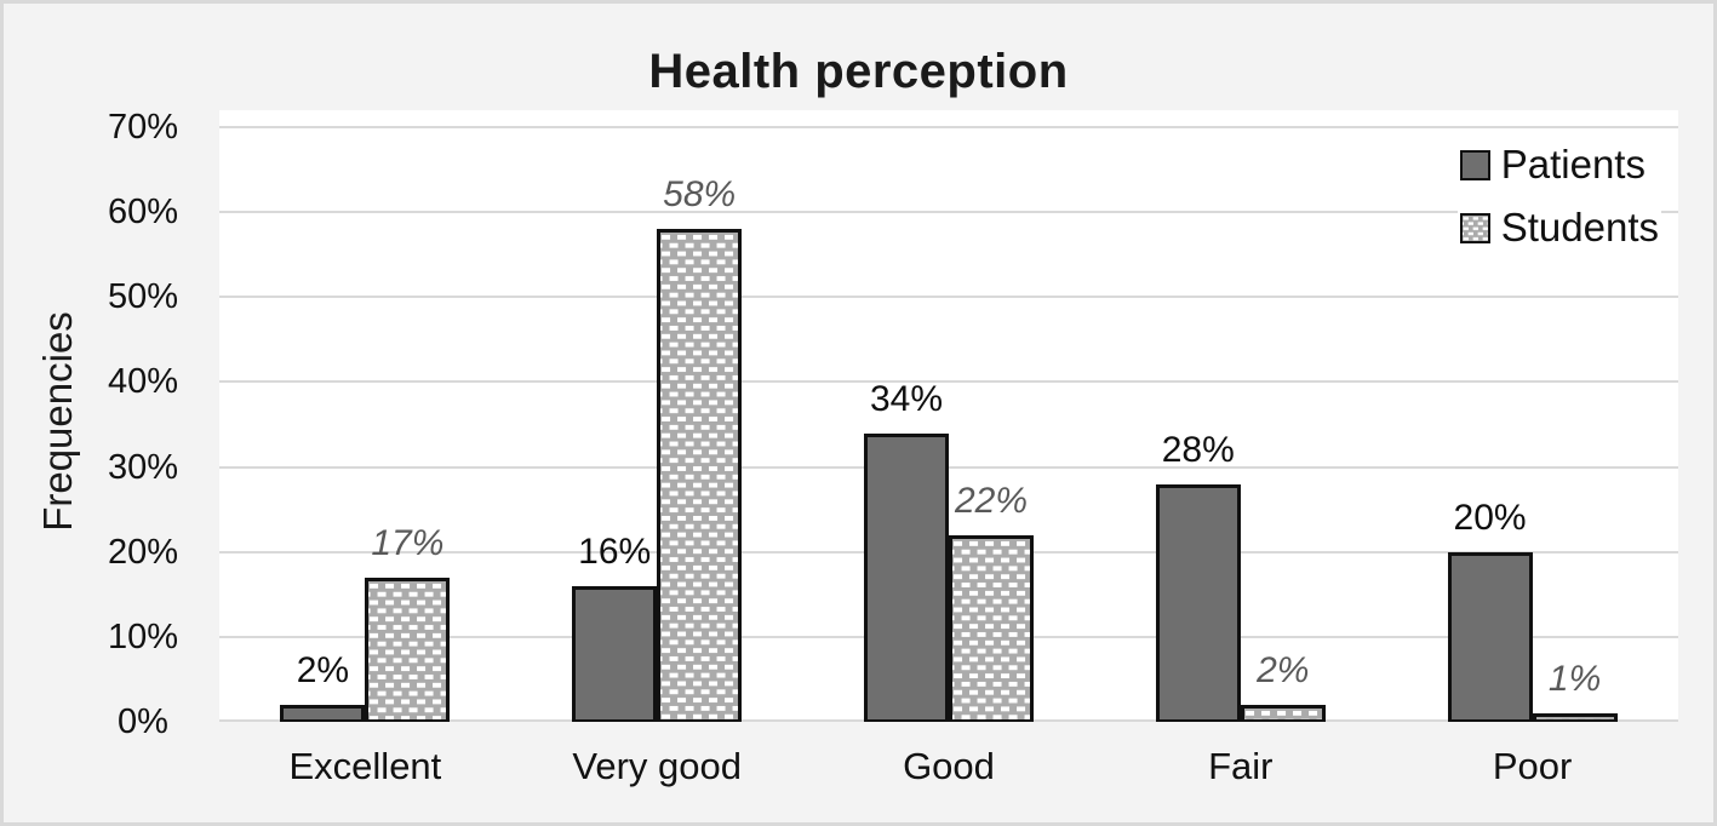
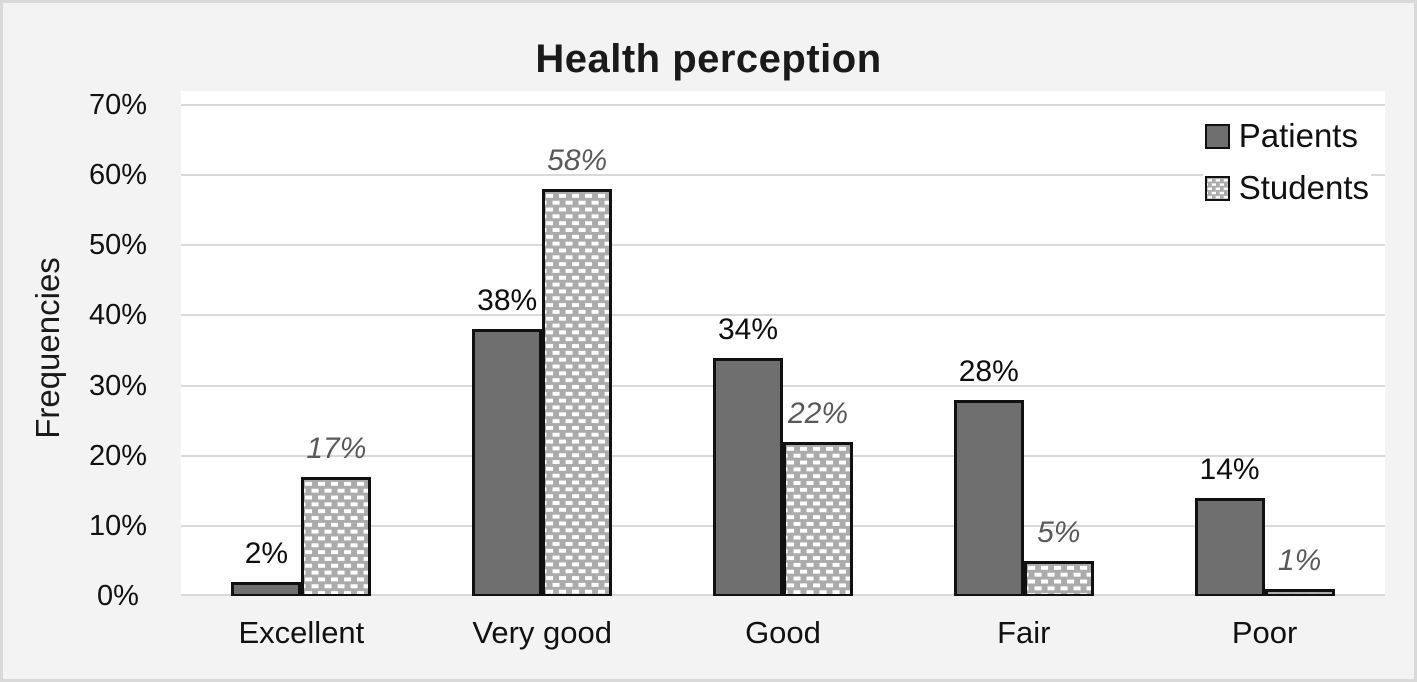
Patients/Very good: 16% -> 38%
Students/Fair: 2% -> 5%
Patients/Poor: 20% -> 14%
